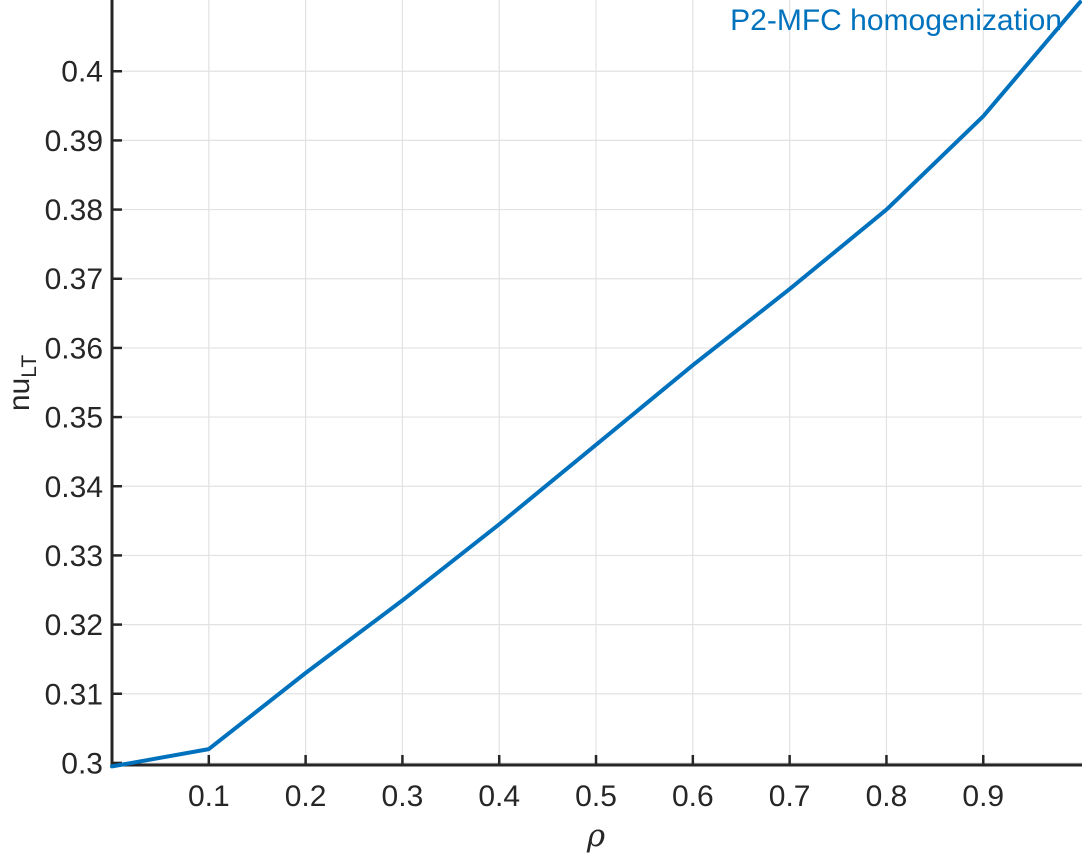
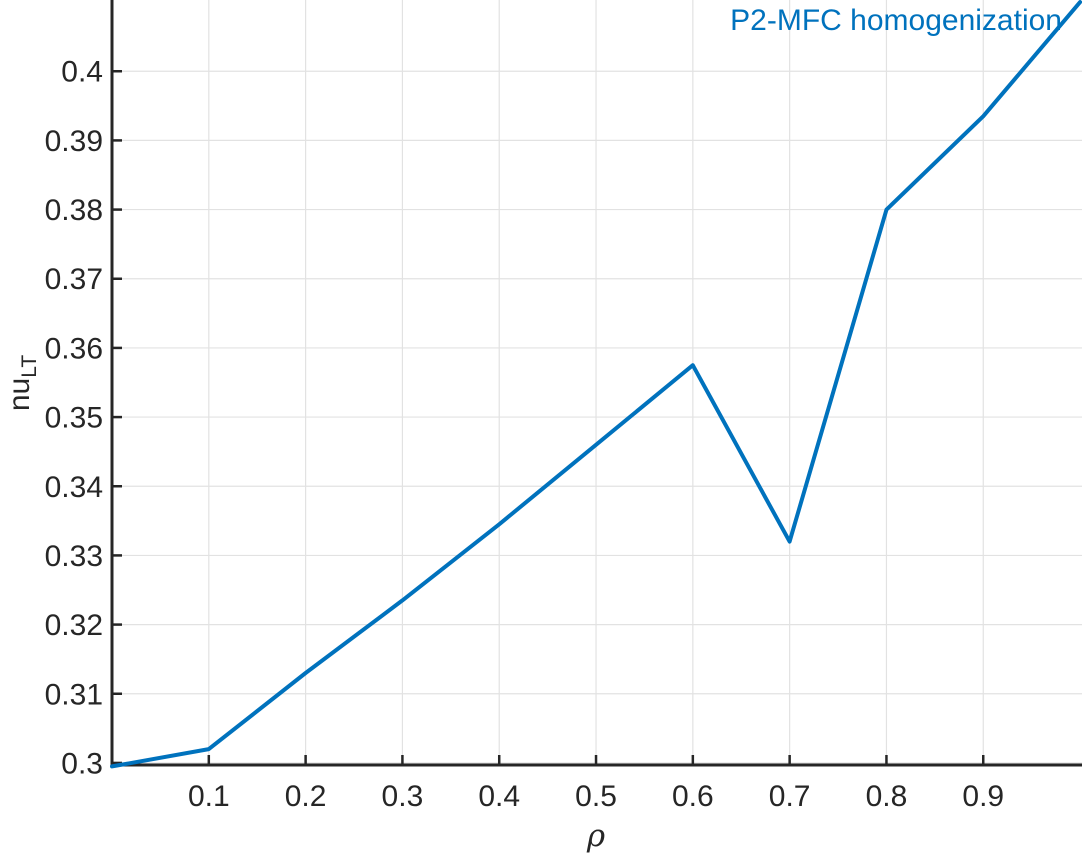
0.7: 0.368 -> 0.332
